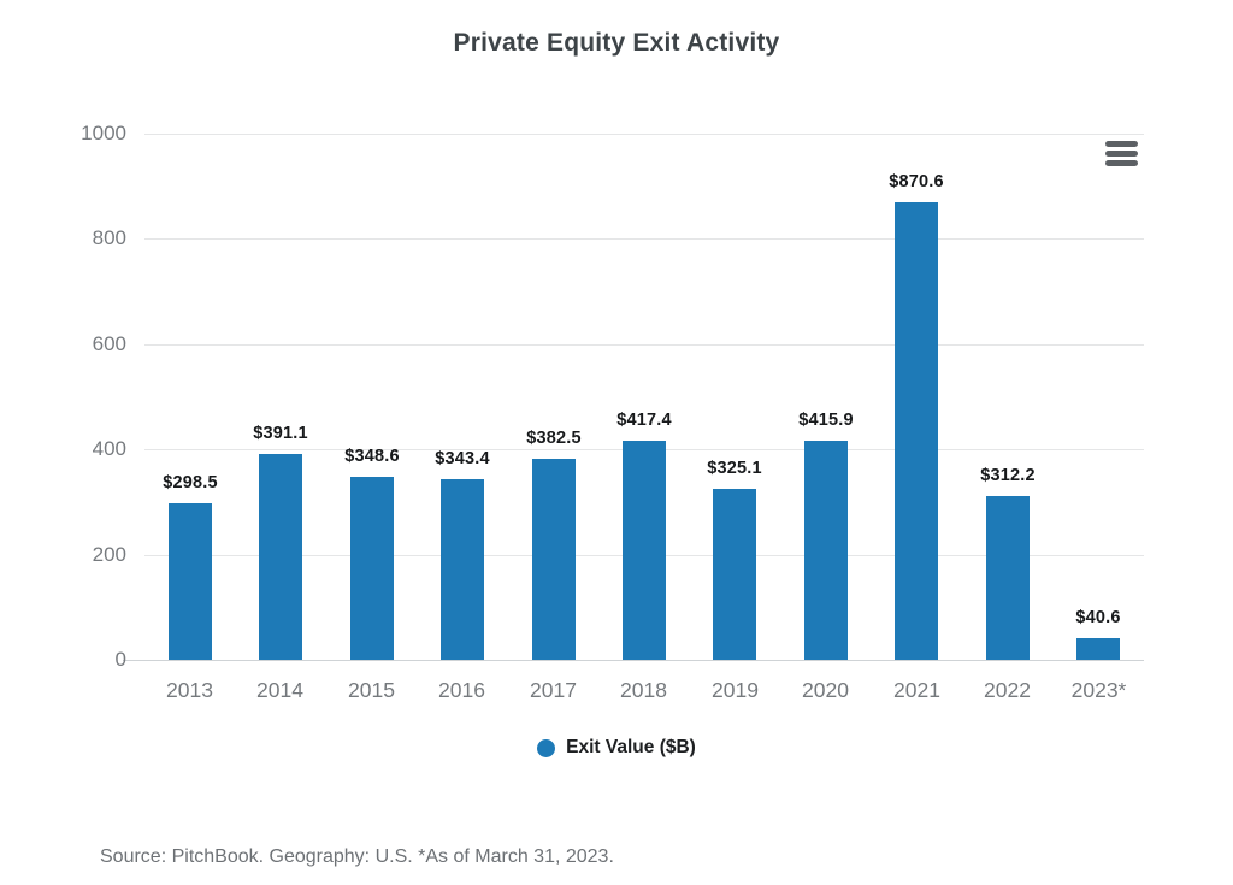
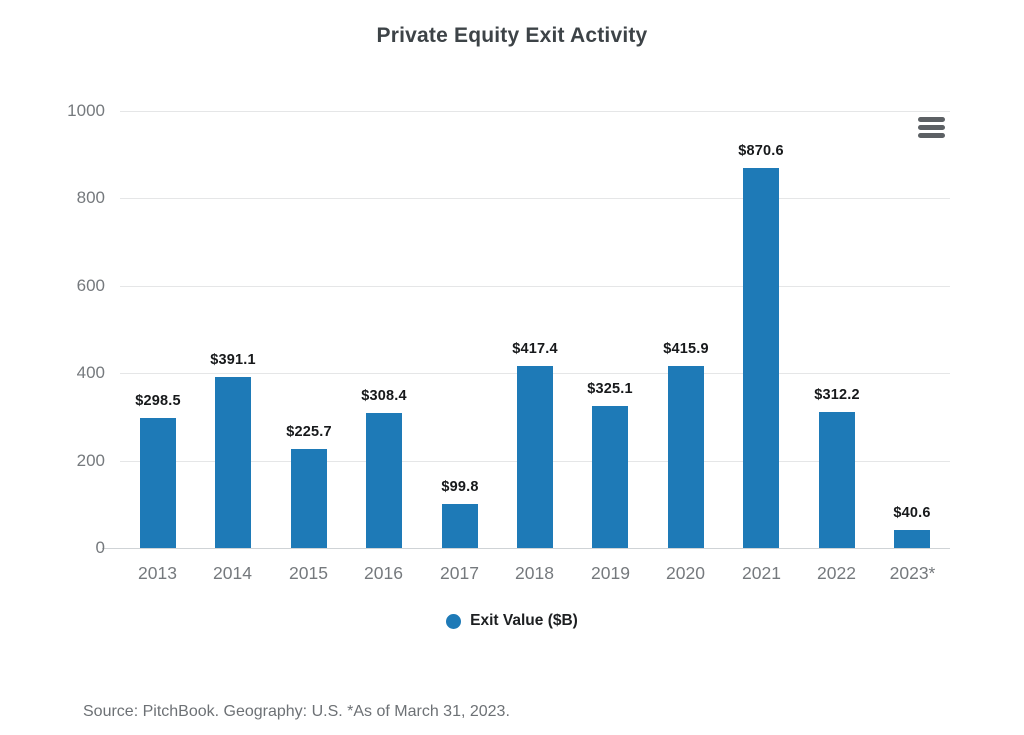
2015: $348.6 -> $225.7
2016: $343.4 -> $308.4
2017: $382.5 -> $99.8
